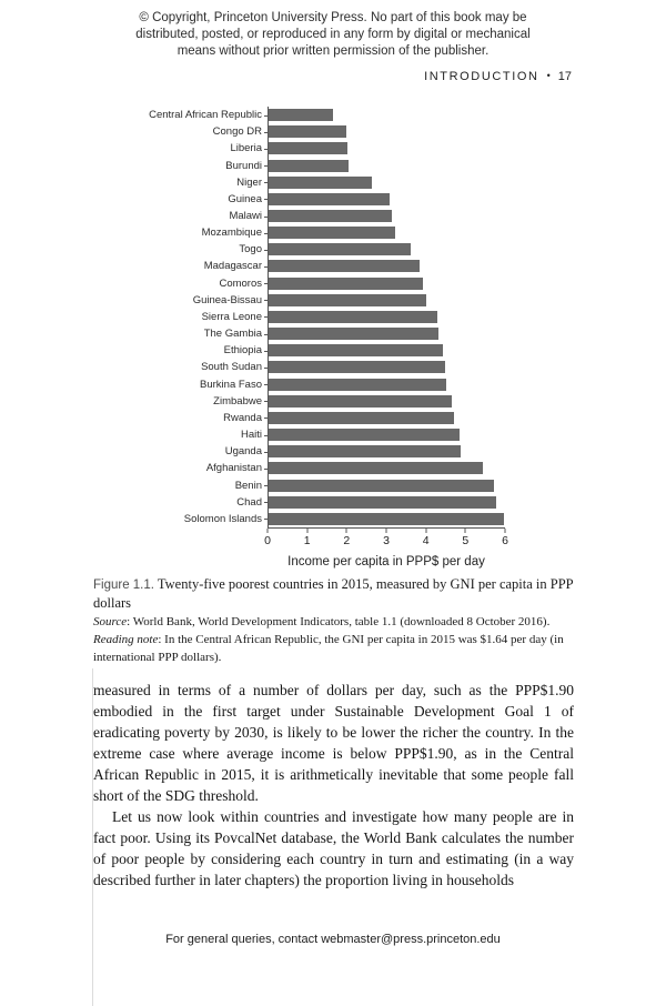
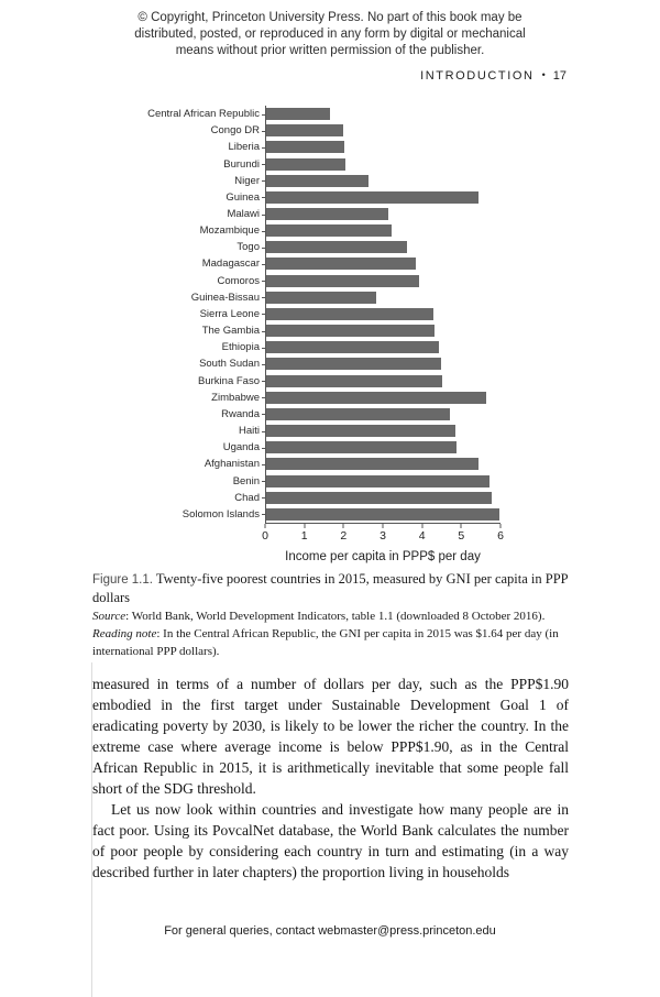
Guinea: 3.0 -> 5.4
Guinea-Bissau: 4.0 -> 2.8
Zimbabwe: 4.6 -> 5.6
